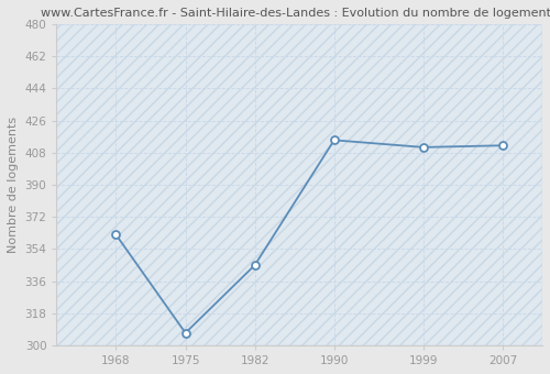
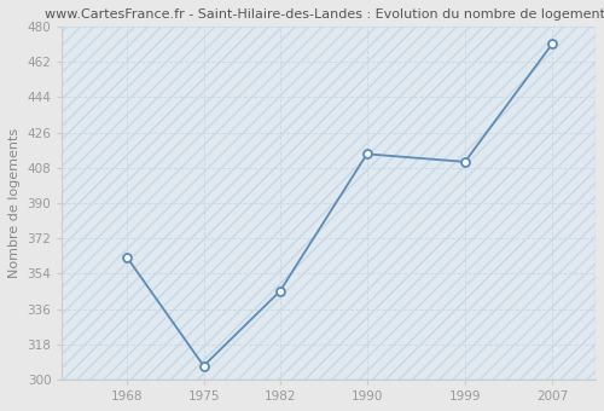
2007: 412 -> 471
